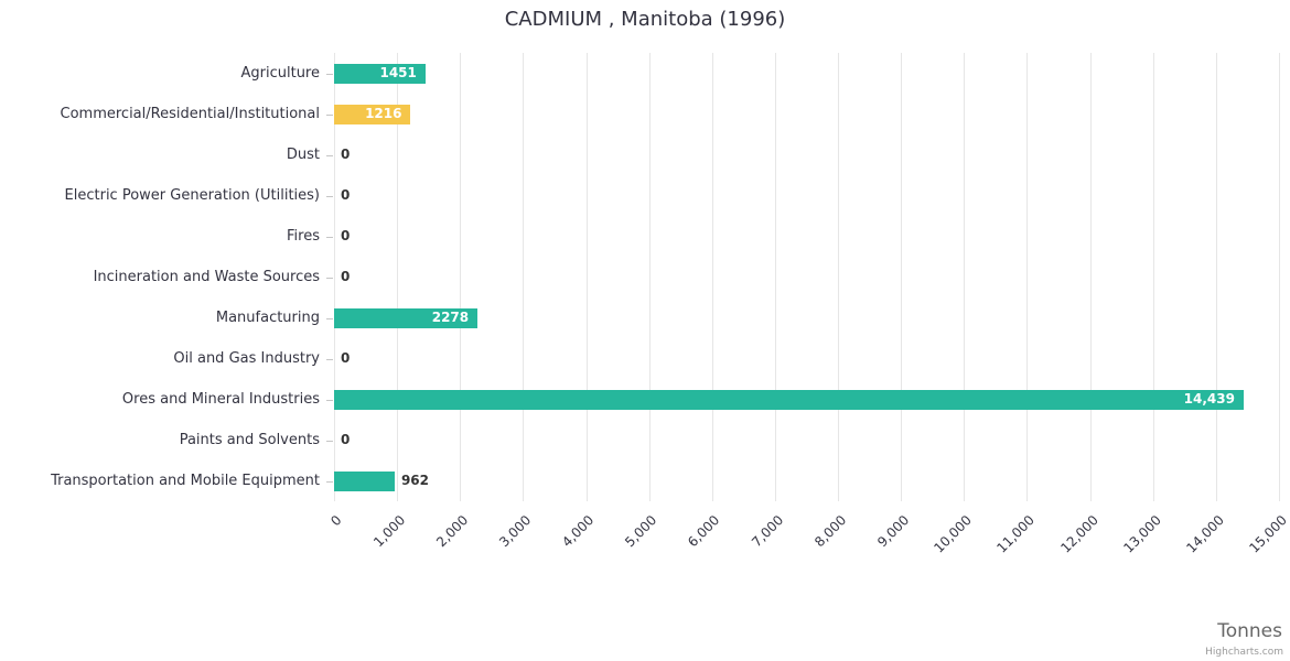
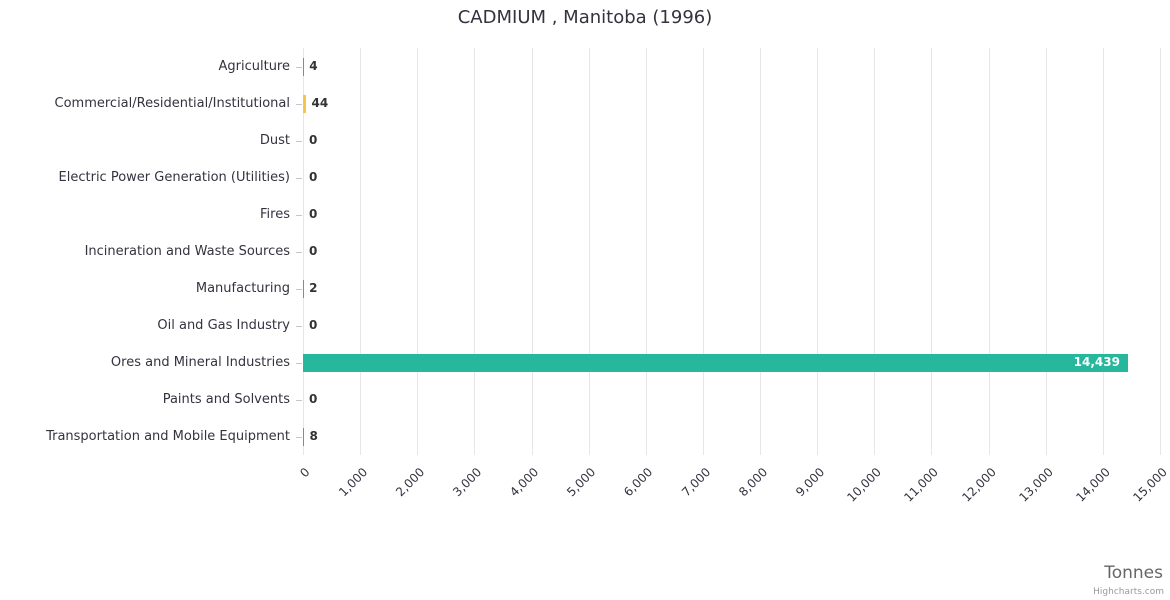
Agriculture: 1451 -> 4
Commercial/Residential/Institutional: 1216 -> 44
Manufacturing: 2278 -> 2
Transportation and Mobile Equipment: 962 -> 8
